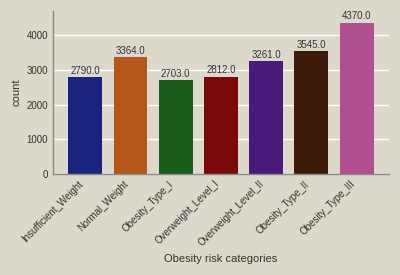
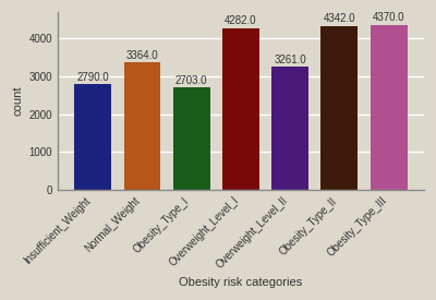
Overweight_Level_I: 2812.0 -> 4282.0
Obesity_Type_II: 3545.0 -> 4342.0
